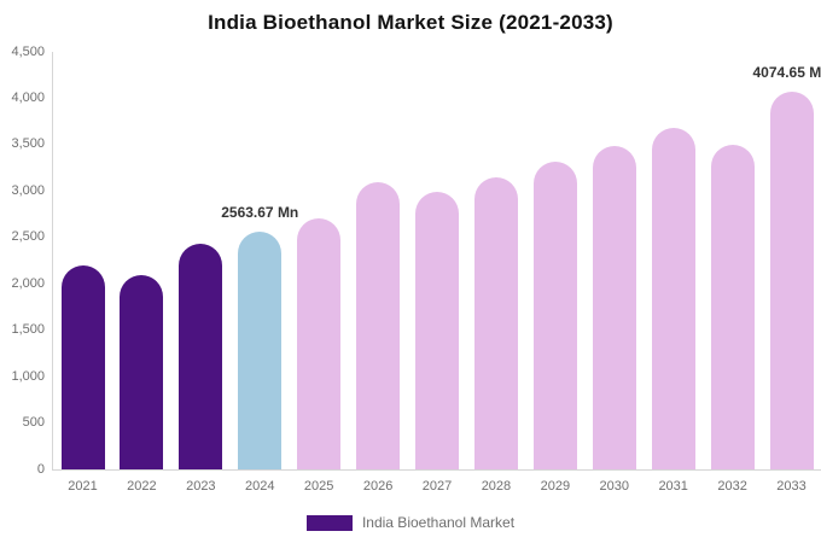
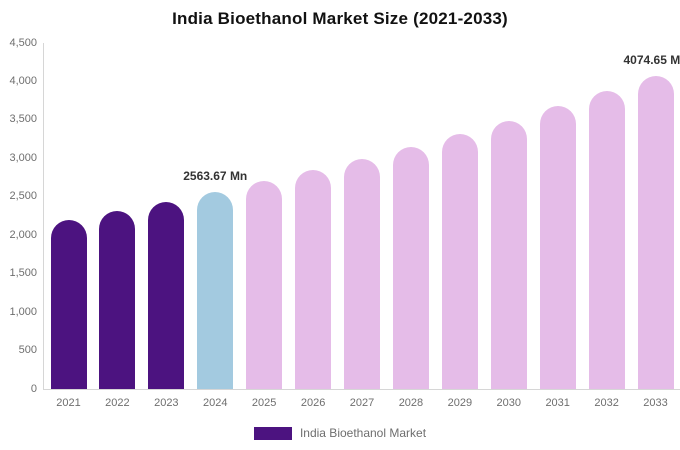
2022: 2100 -> 2300
2026: 3100 -> 2800
2032: 3500 -> 3900
